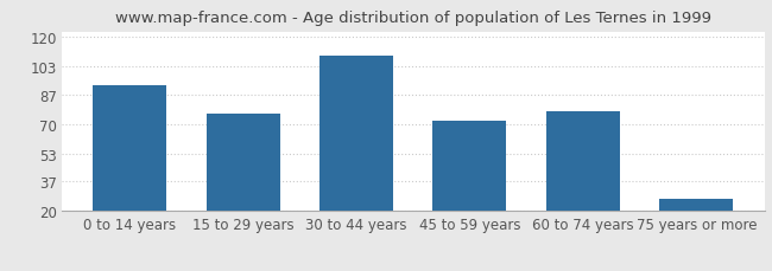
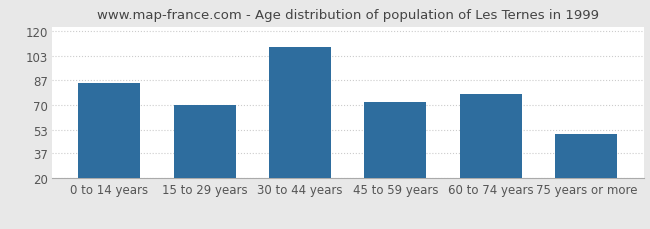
0 to 14 years: 92 -> 85
15 to 29 years: 76 -> 70
75 years or more: 27 -> 50
